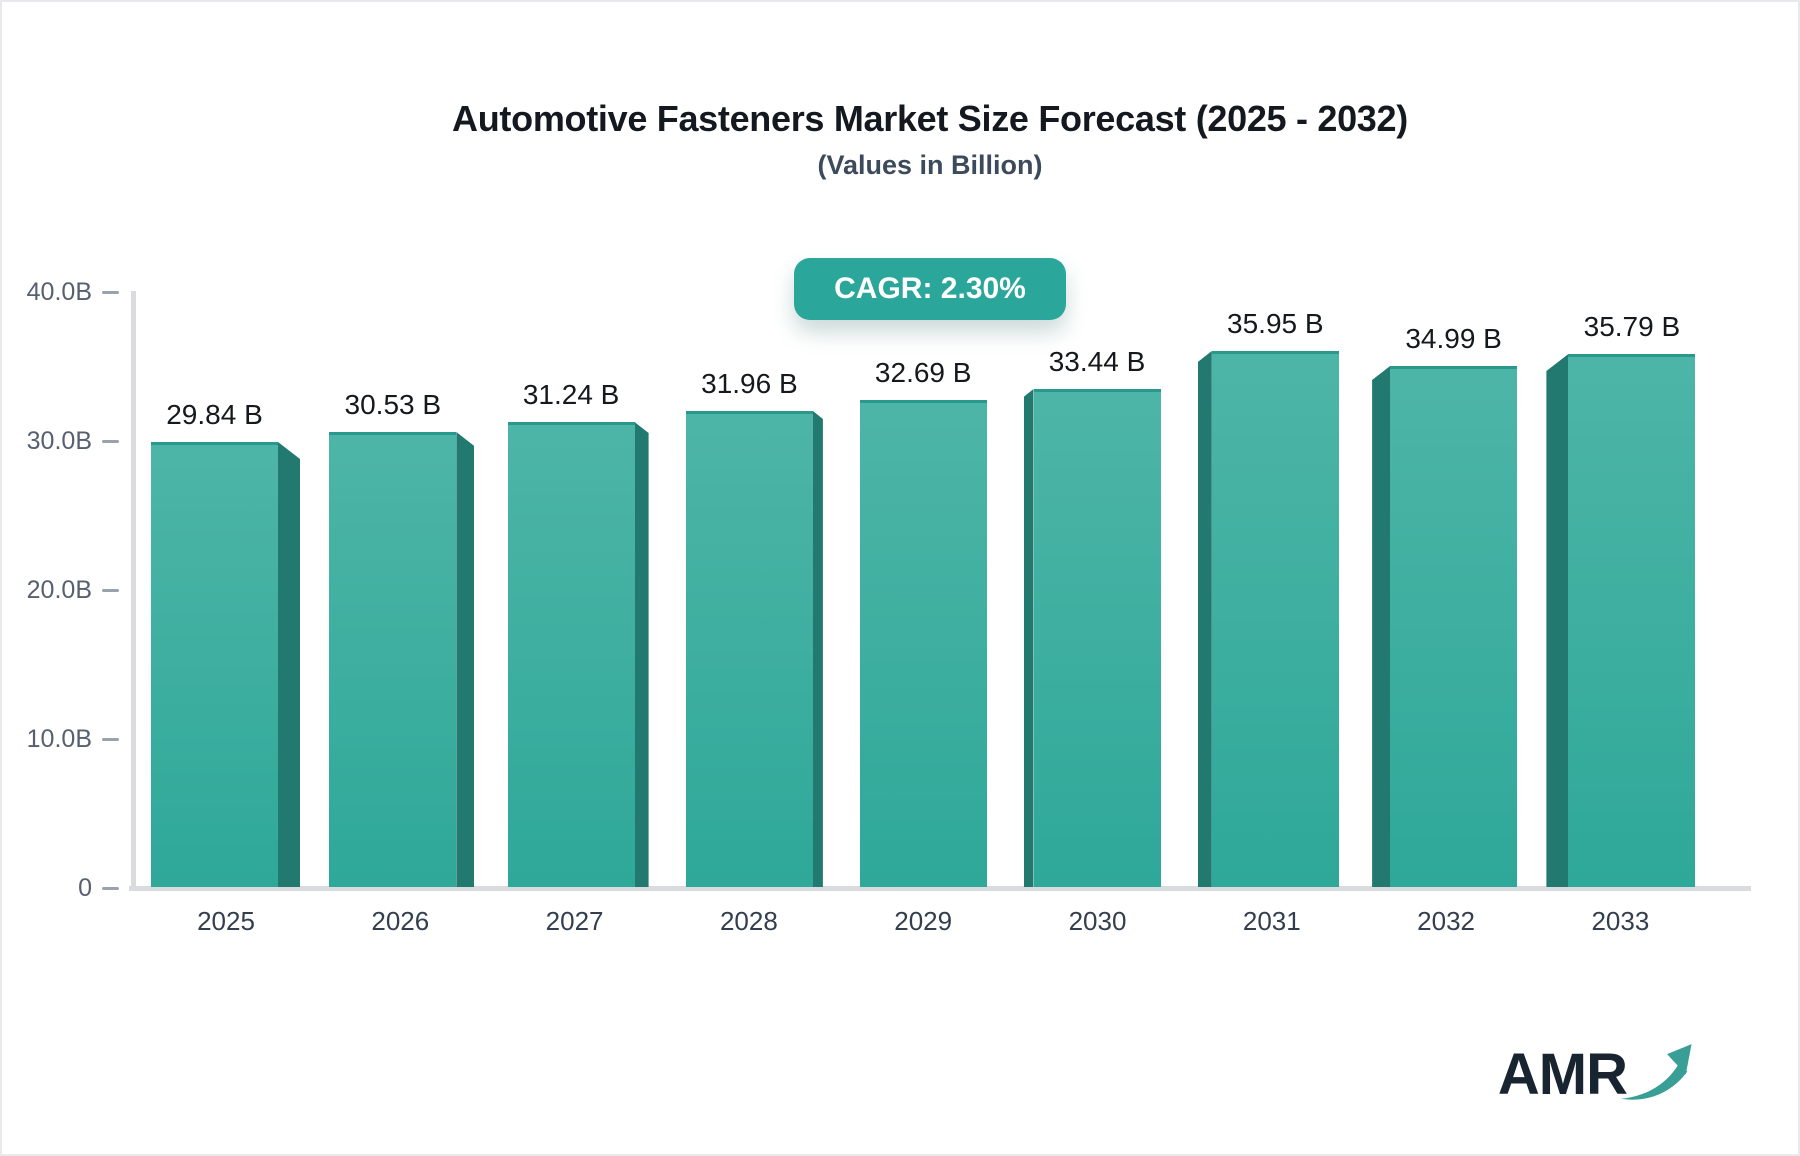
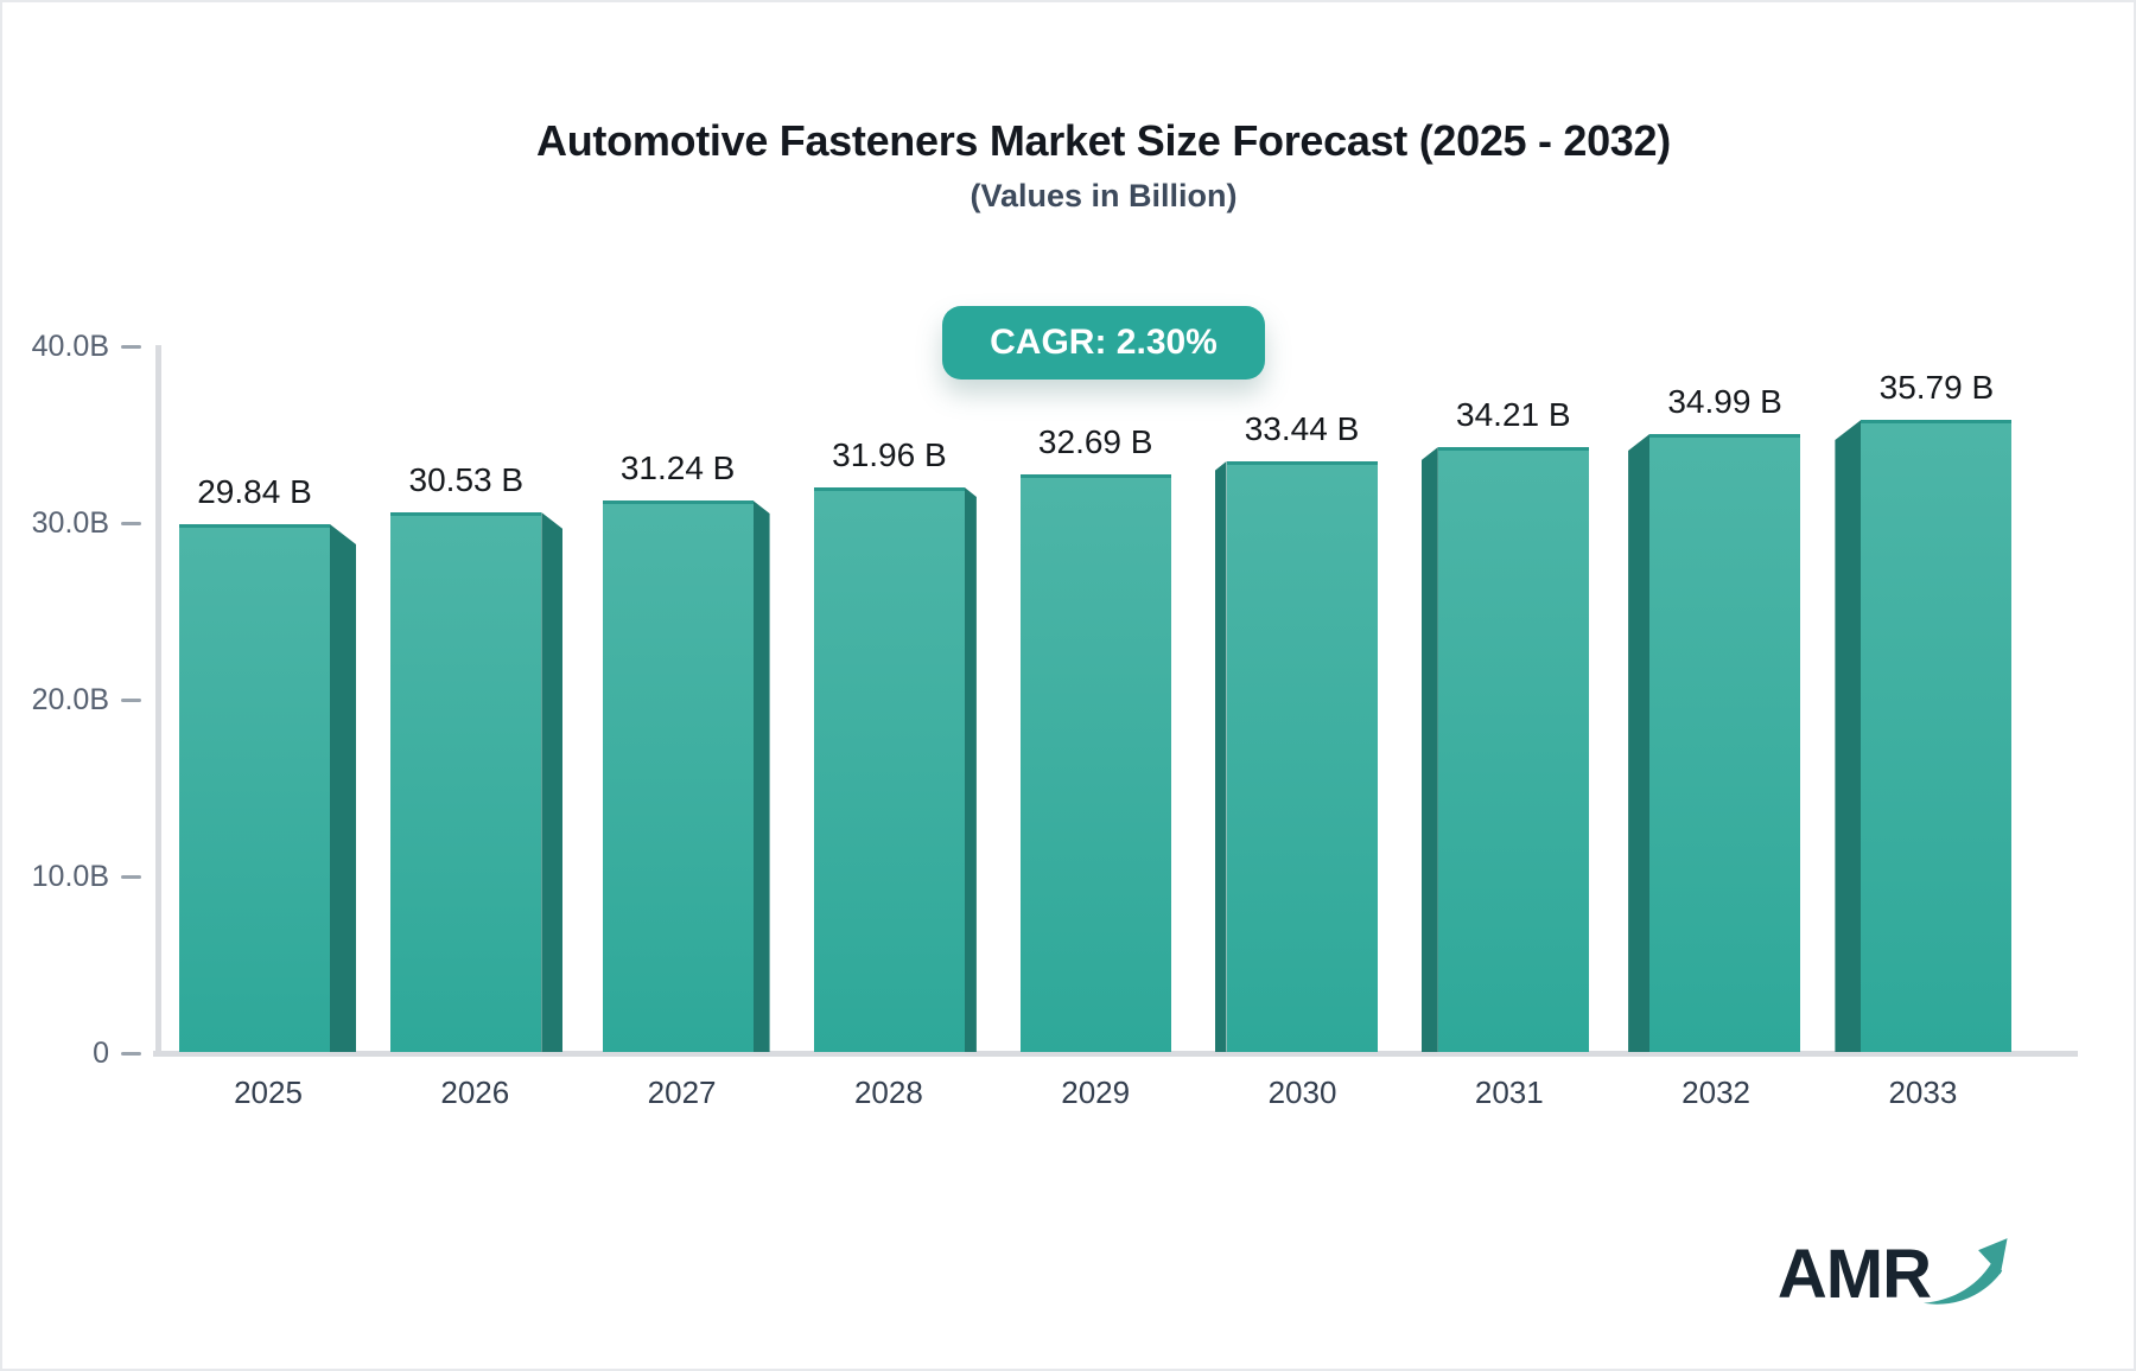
2031: 35.95 -> 34.21
